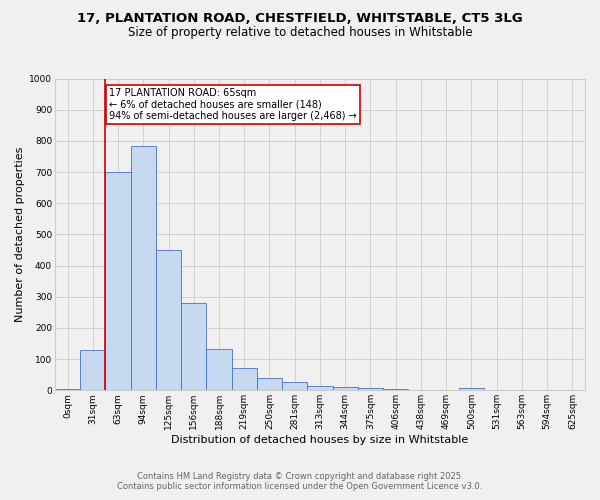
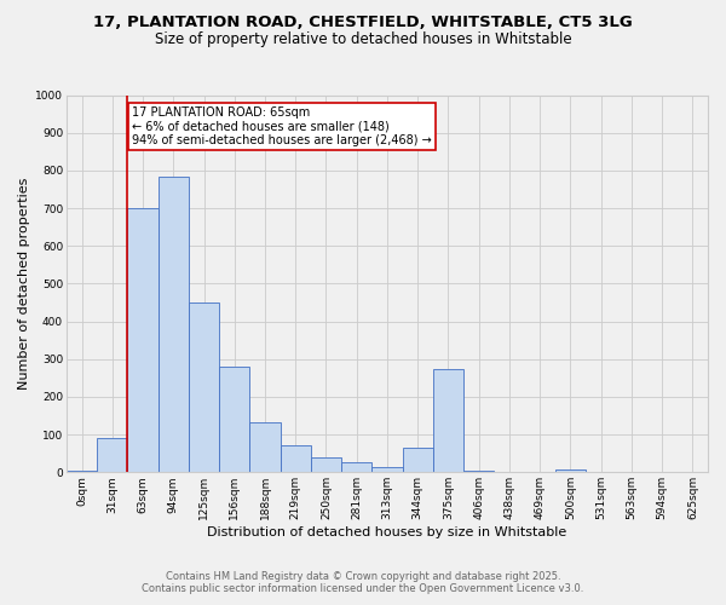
31sqm: 130 -> 90
344sqm: 12 -> 65
375sqm: 8 -> 275
